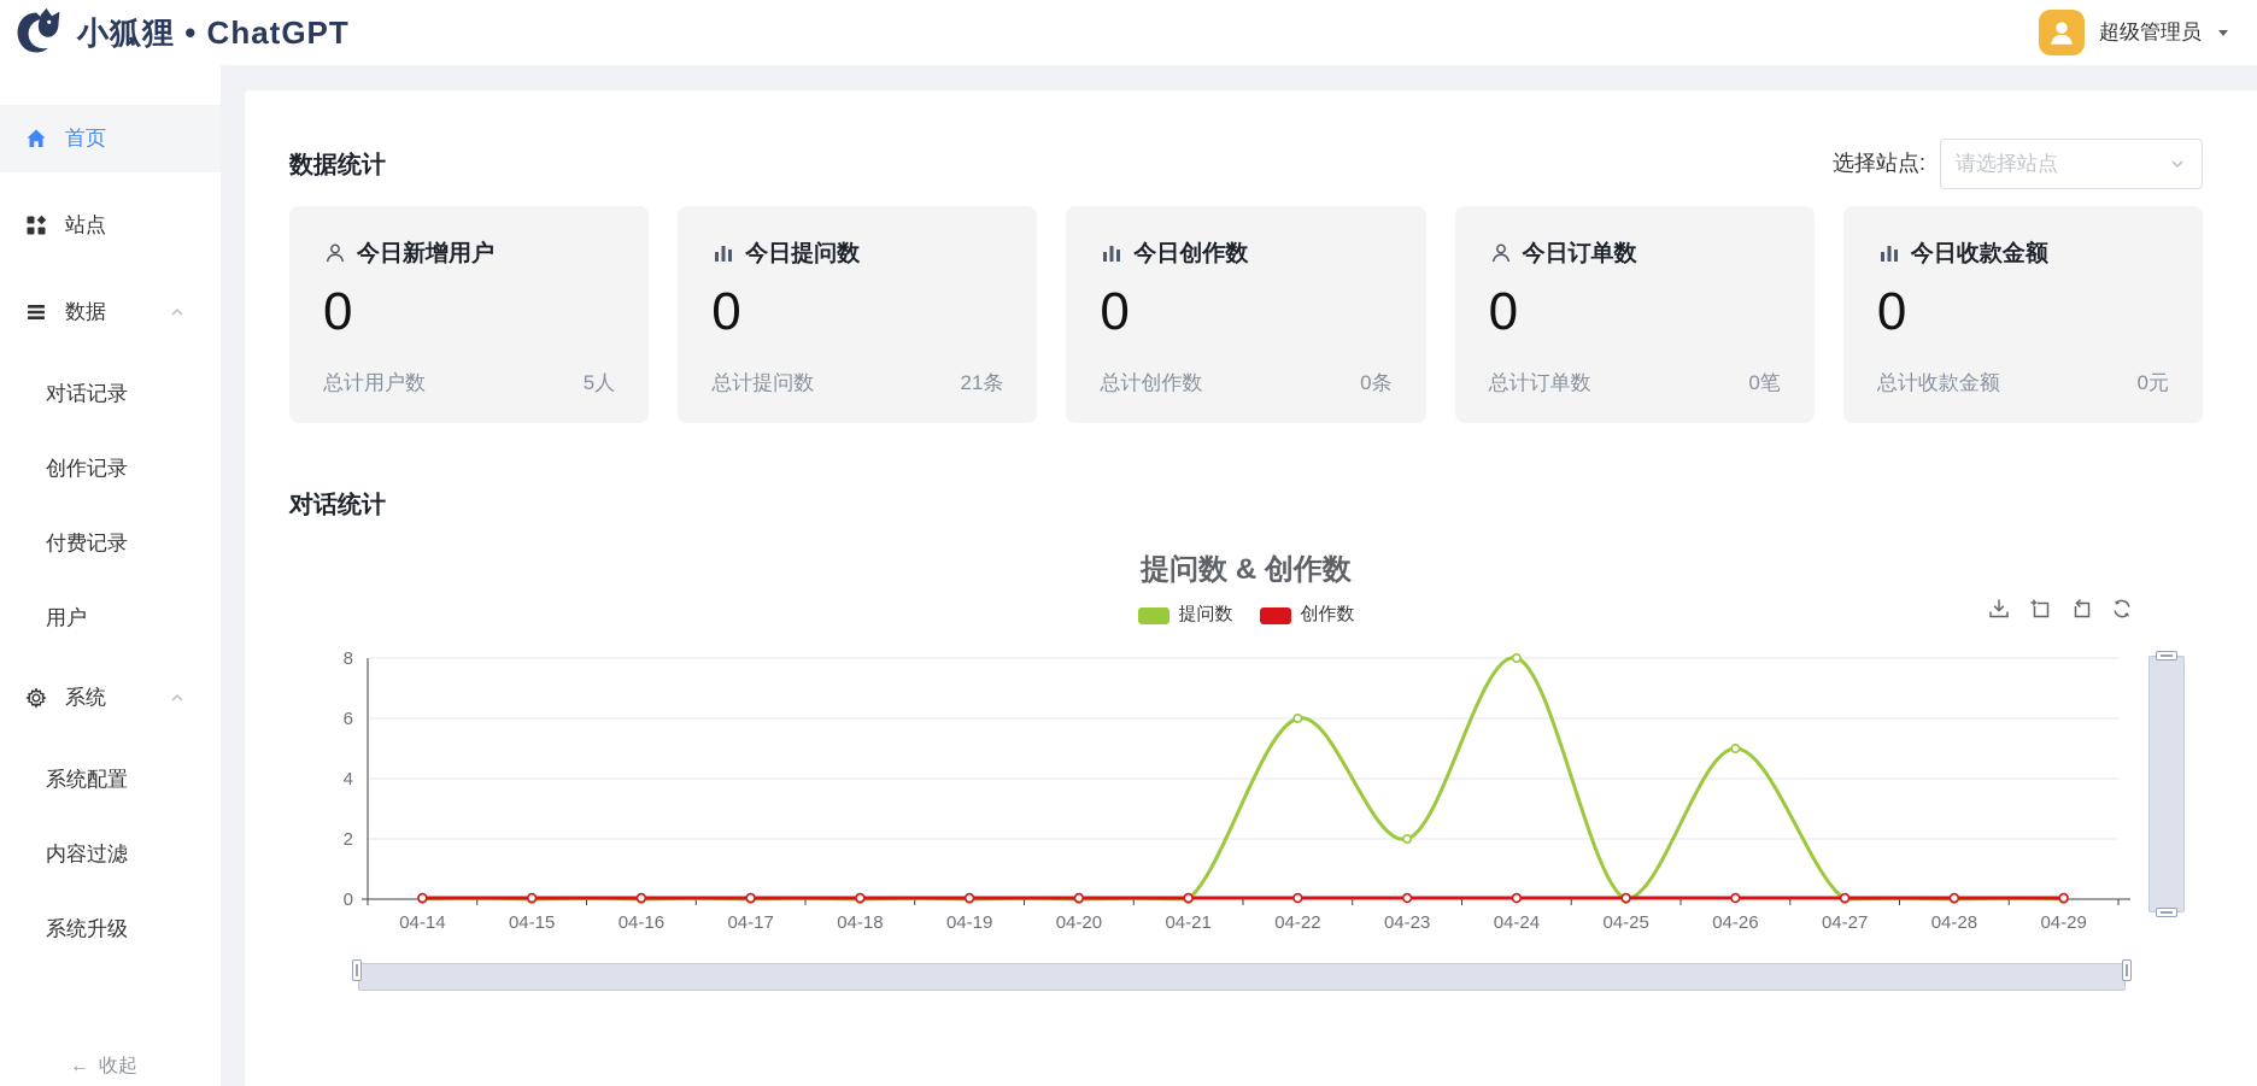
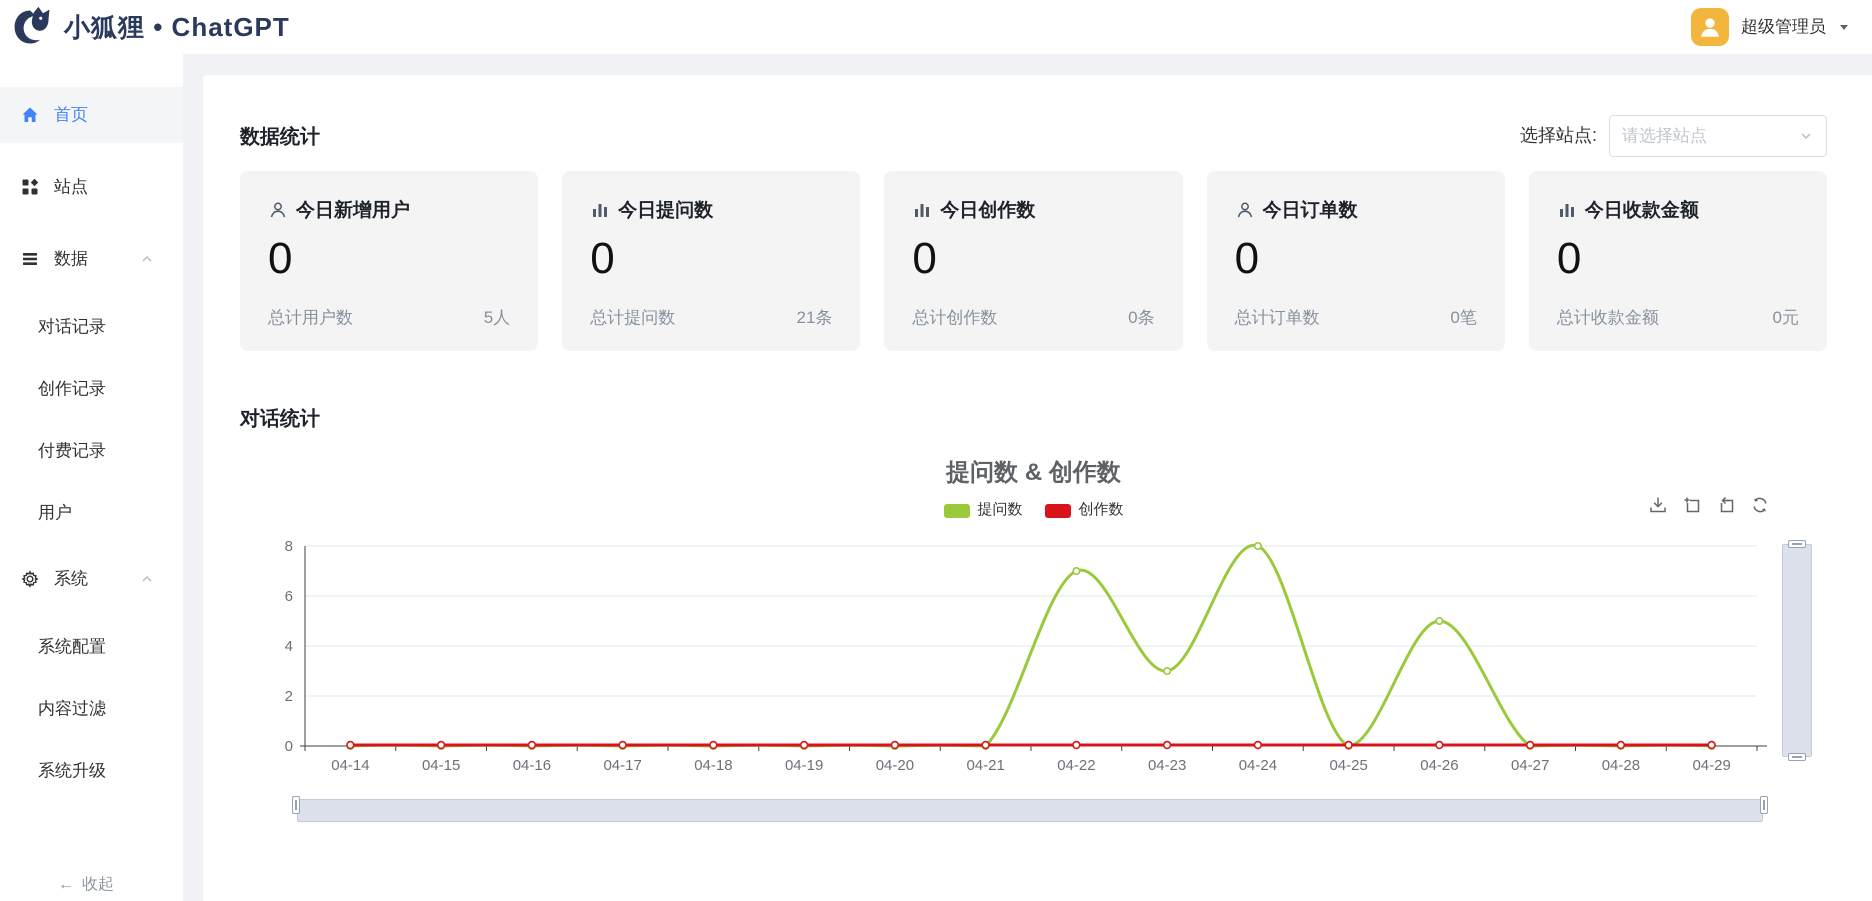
提问数/04-22: 6 -> 7
提问数/04-23: 2 -> 3
